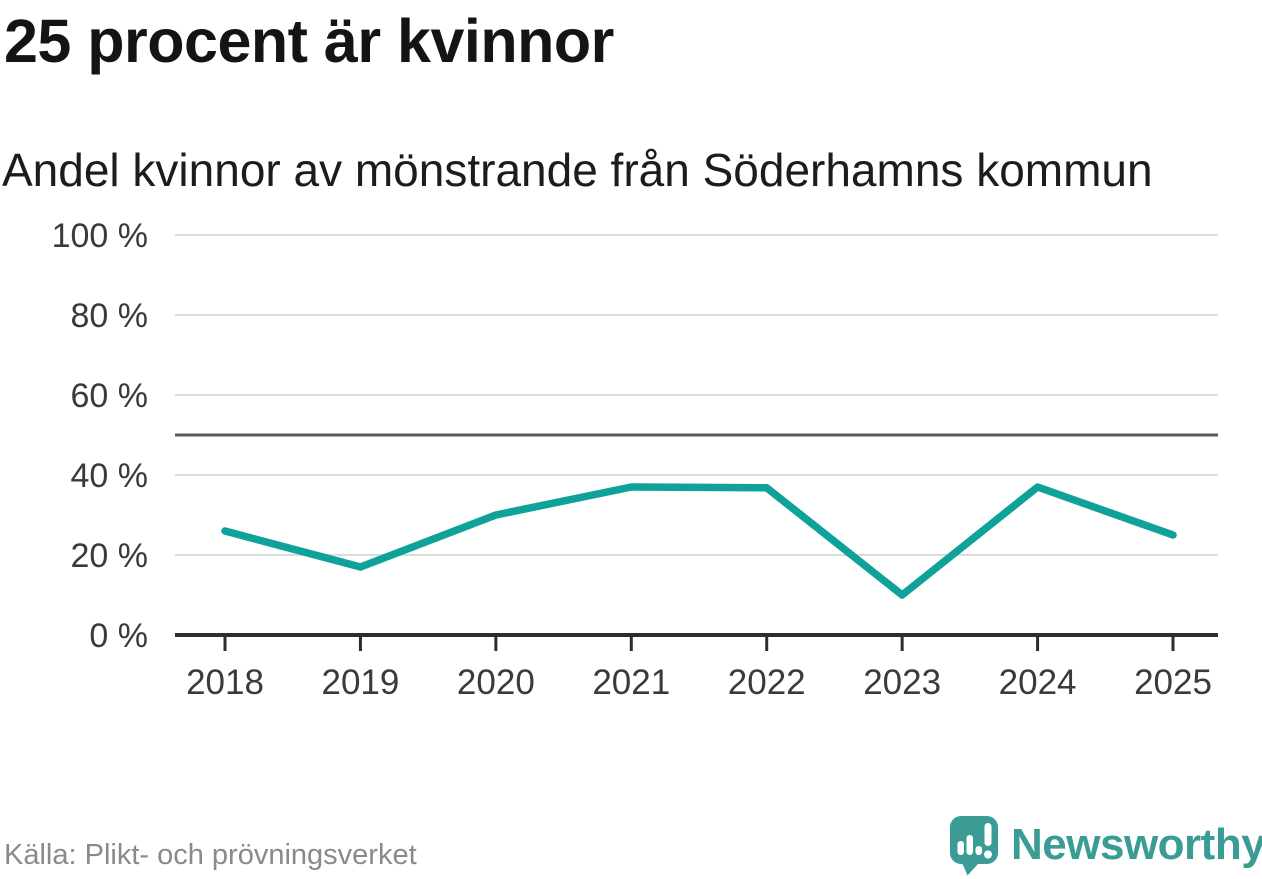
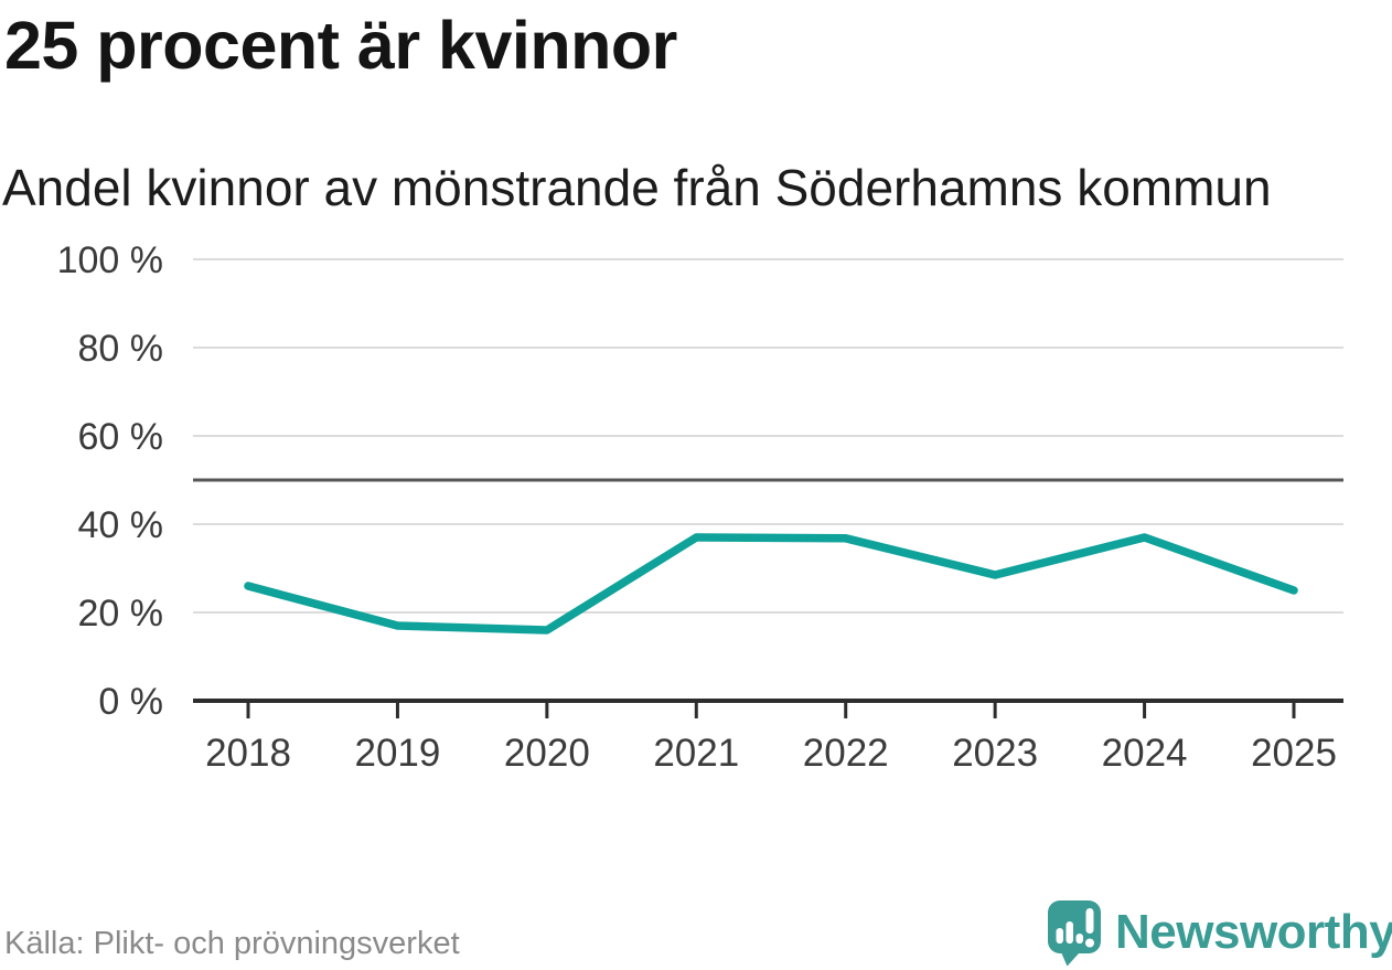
2020: 30% -> 16%
2023: 10% -> 28%
